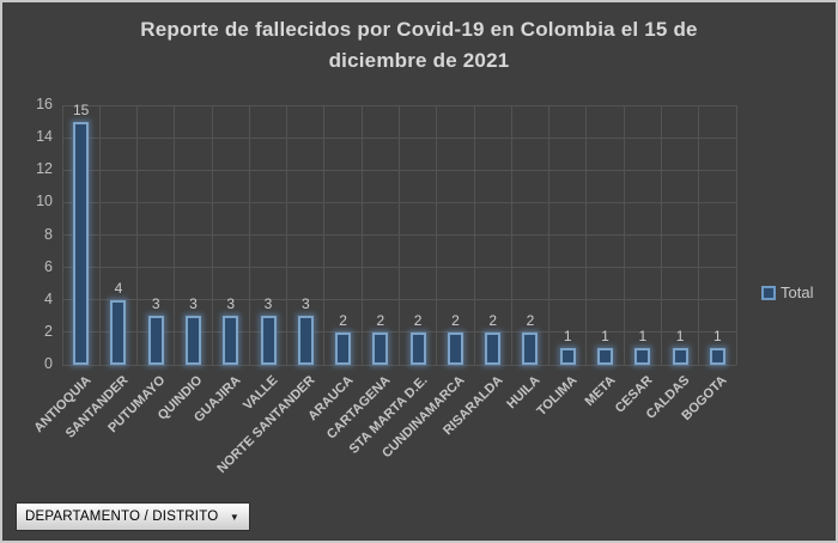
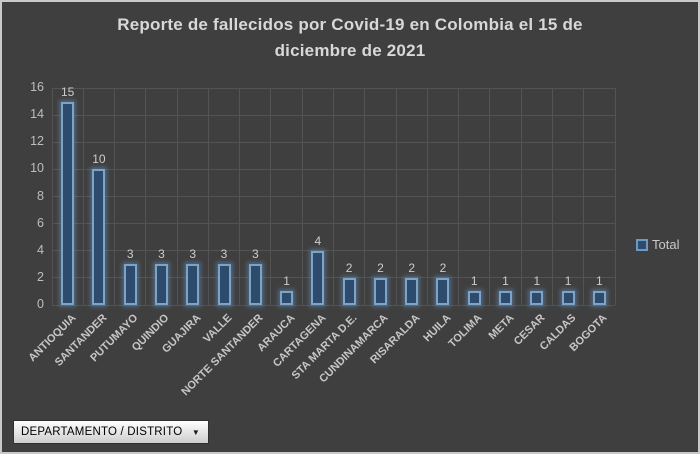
SANTANDER: 4 -> 10
ARAUCA: 2 -> 1
CARTAGENA: 2 -> 4
